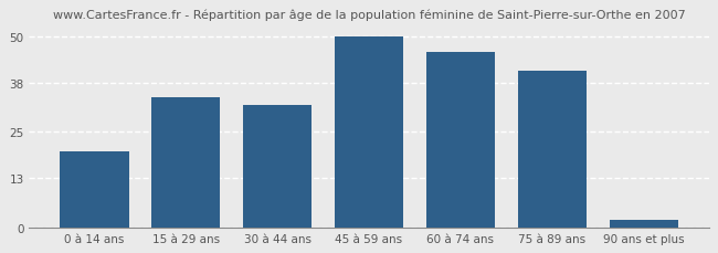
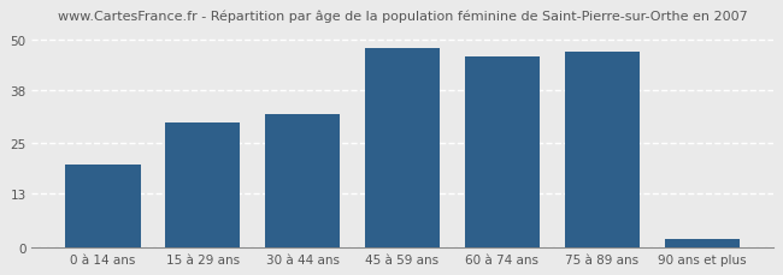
15 à 29 ans: 34 -> 30
45 à 59 ans: 50 -> 48
75 à 89 ans: 41 -> 47
